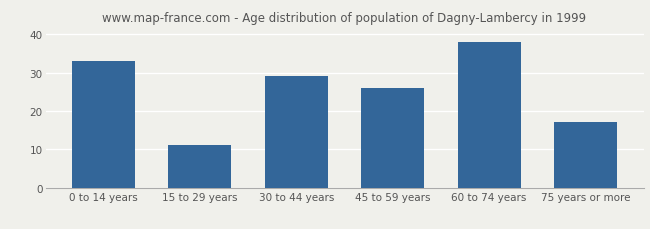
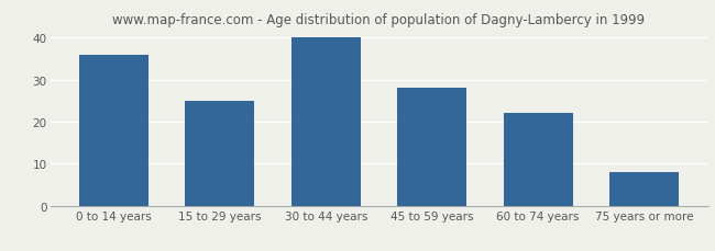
0 to 14 years: 33 -> 36
15 to 29 years: 11 -> 25
30 to 44 years: 29 -> 40
45 to 59 years: 26 -> 28
60 to 74 years: 38 -> 22
75 years or more: 17 -> 8
